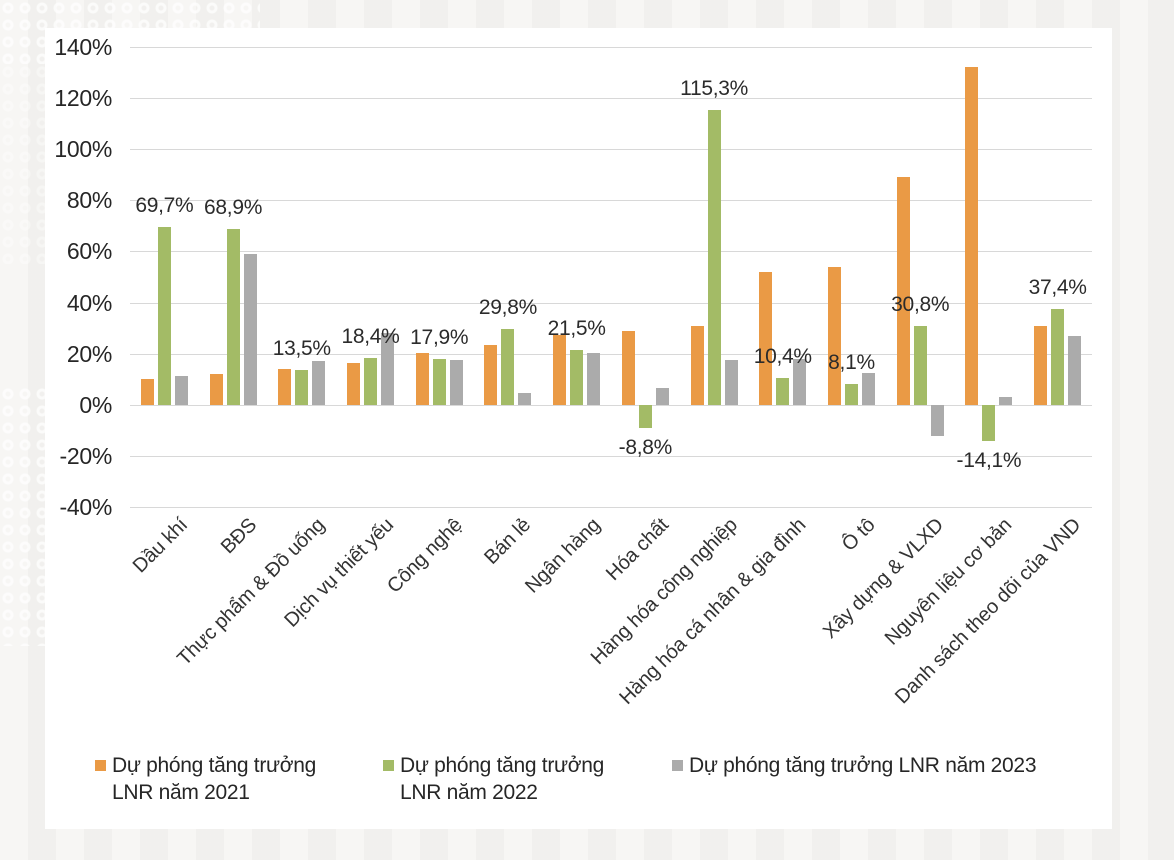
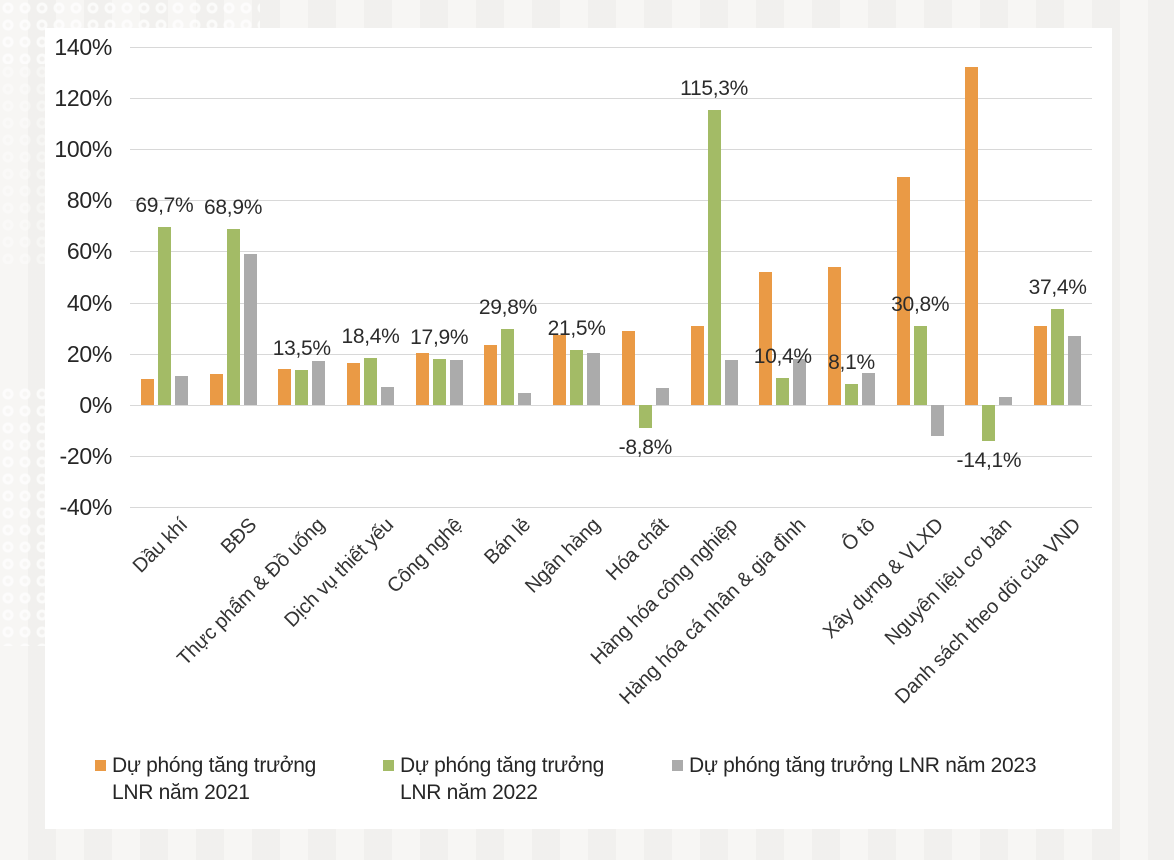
Dự phóng tăng trưởng LNR năm 2023/Dịch vụ thiết yếu: 28% -> 7%
